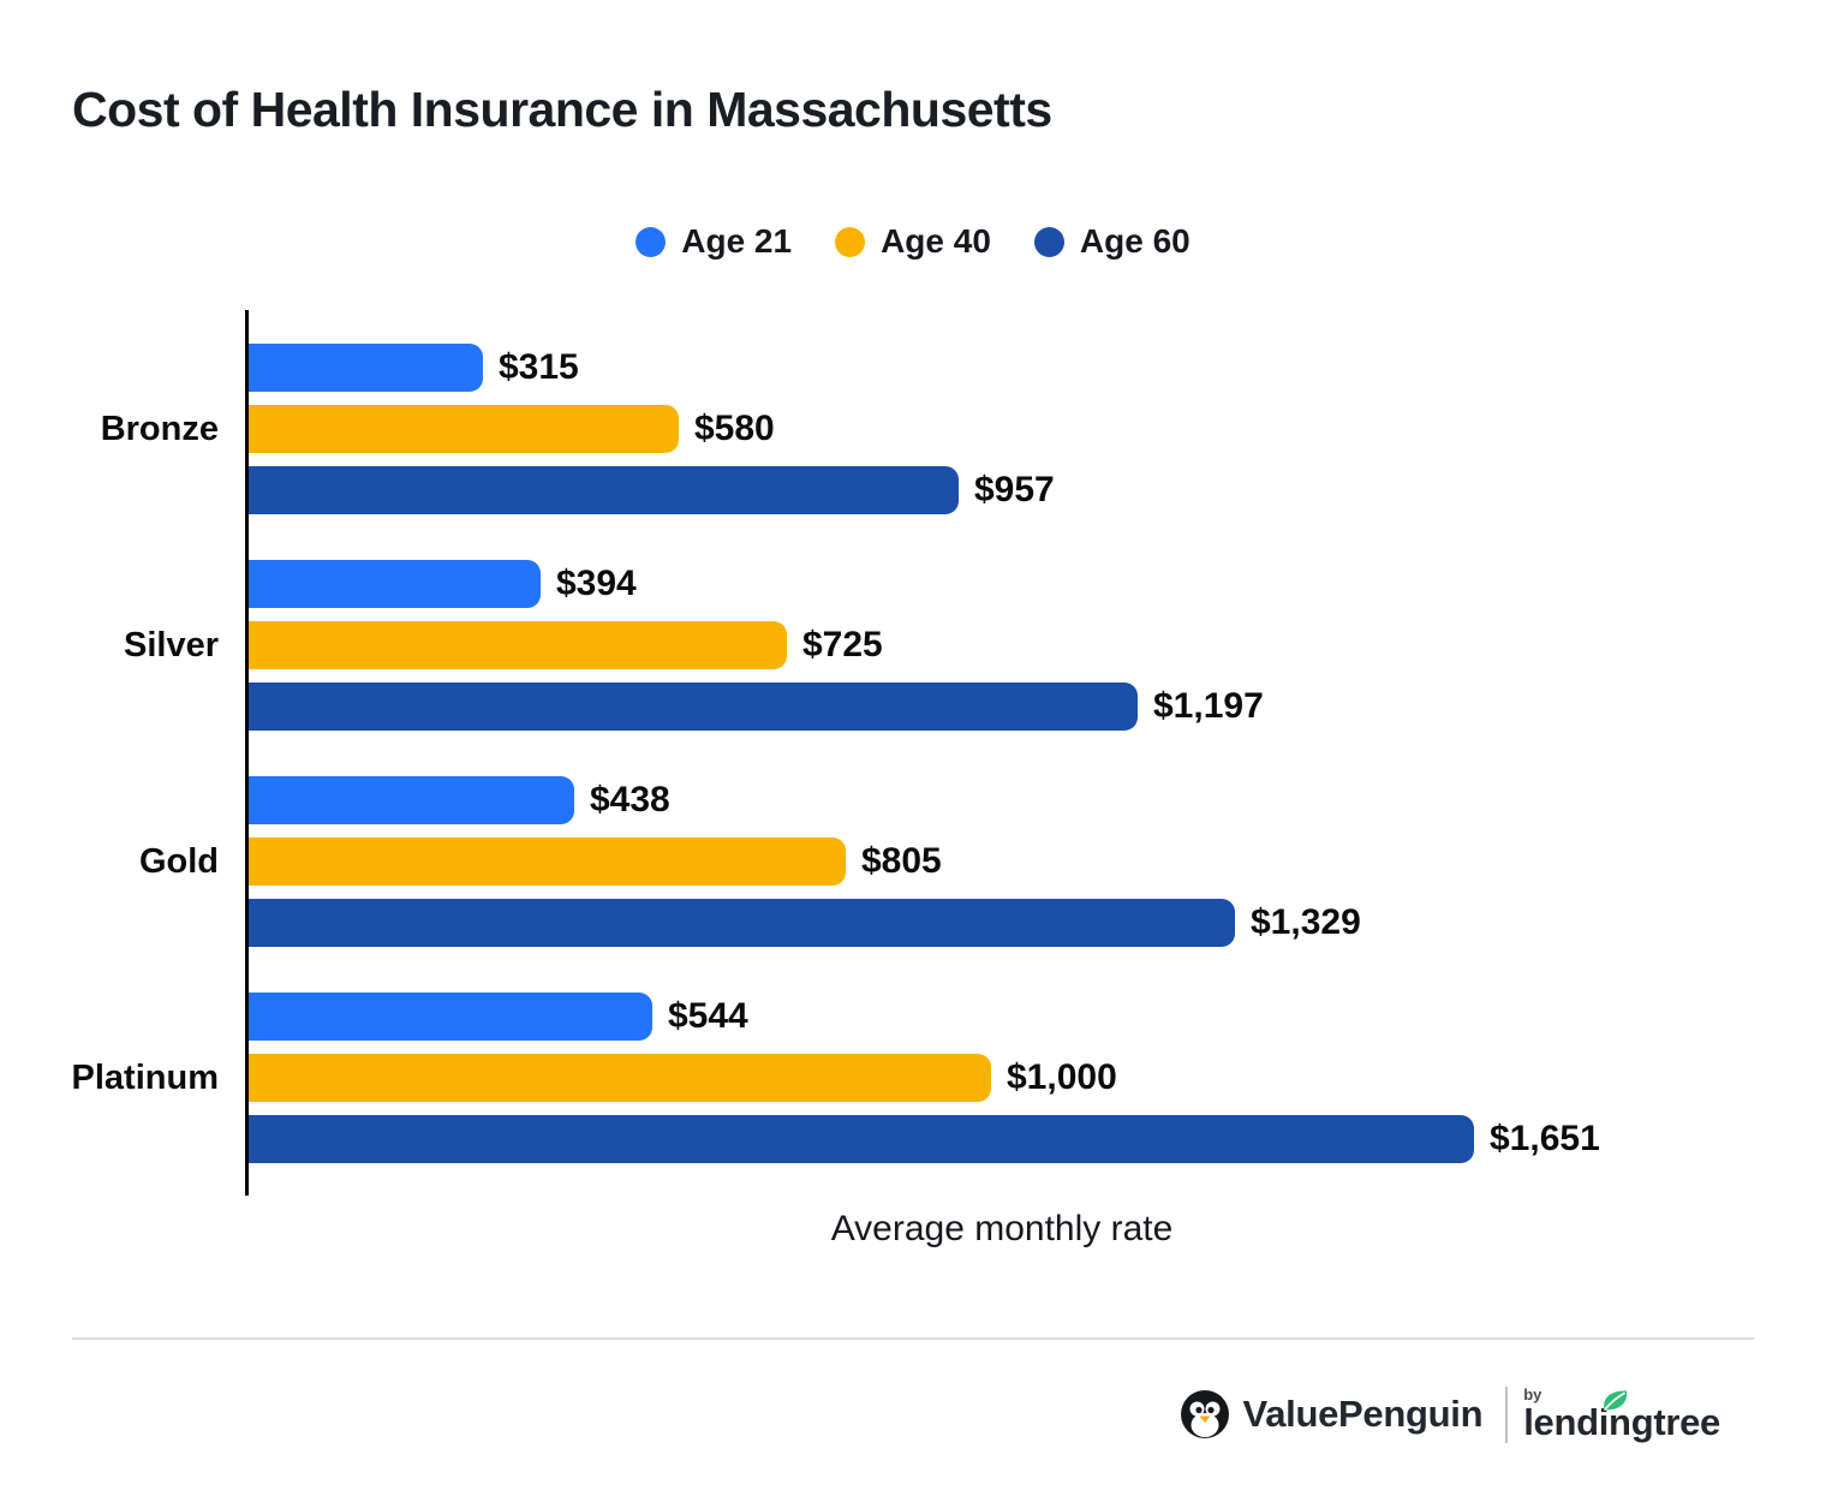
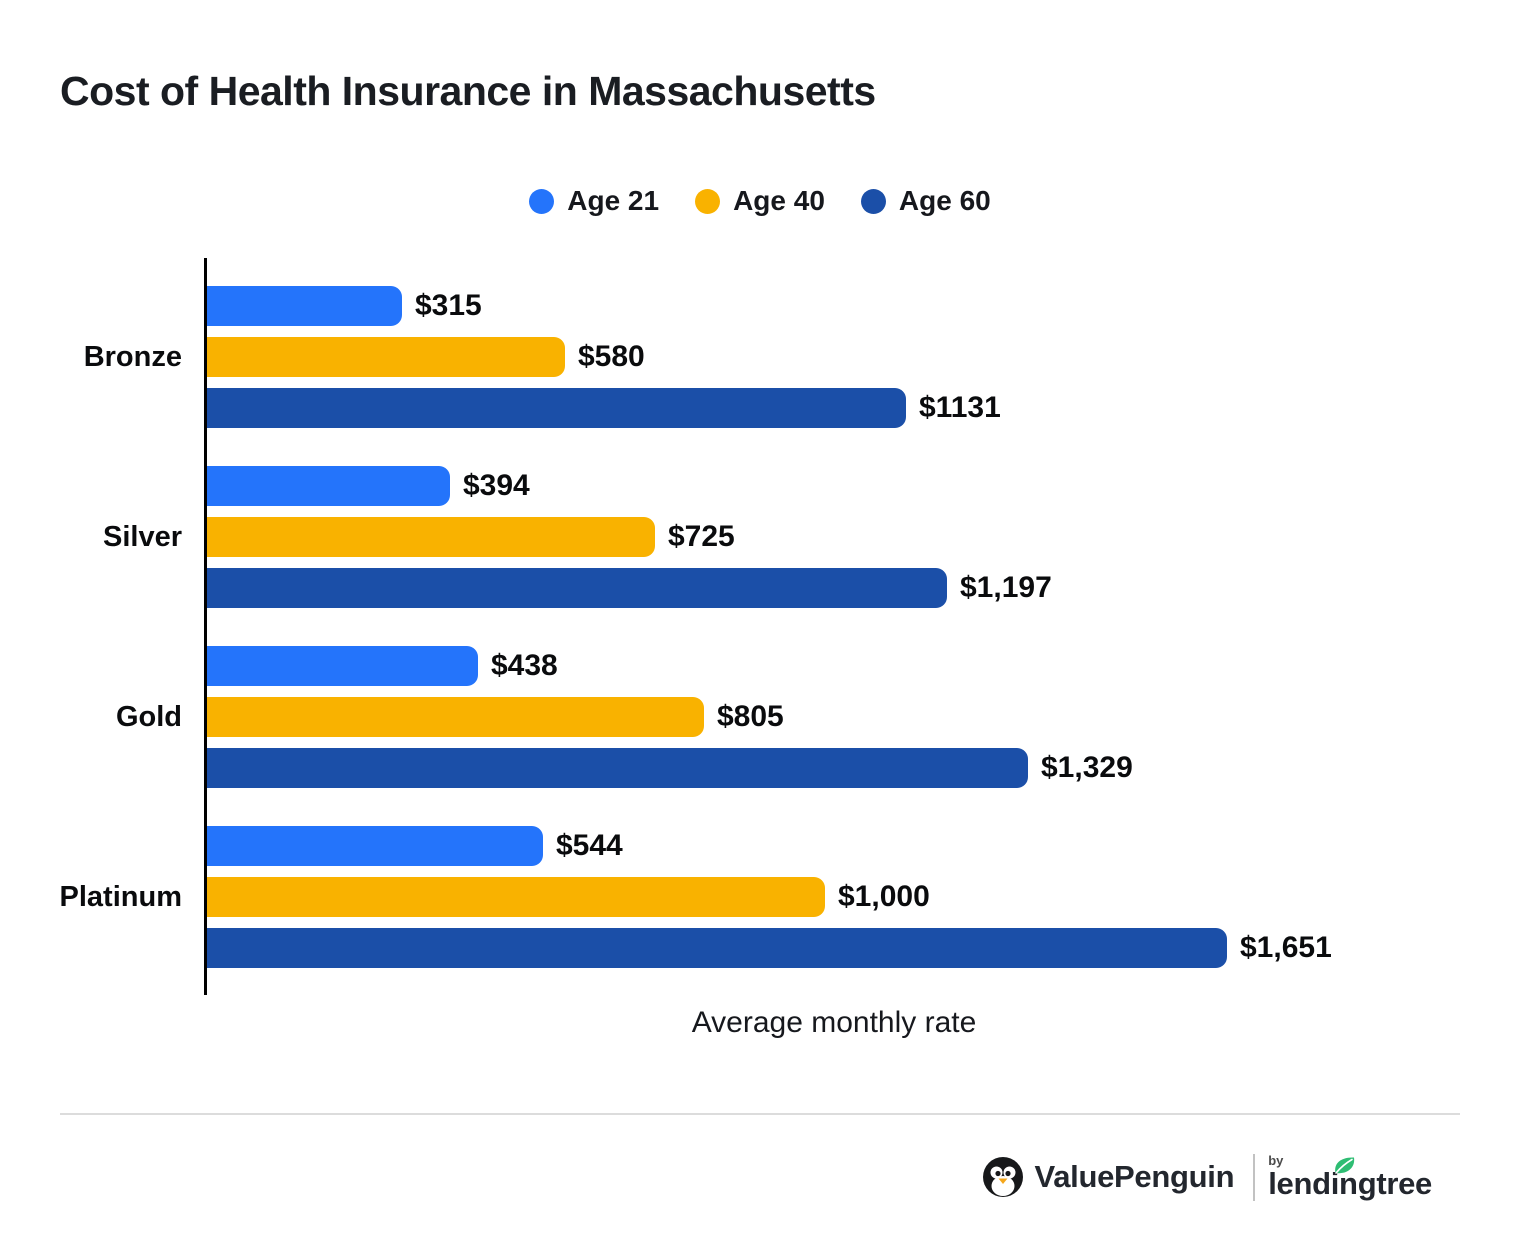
Age 60/Bronze: $957 -> $1131
